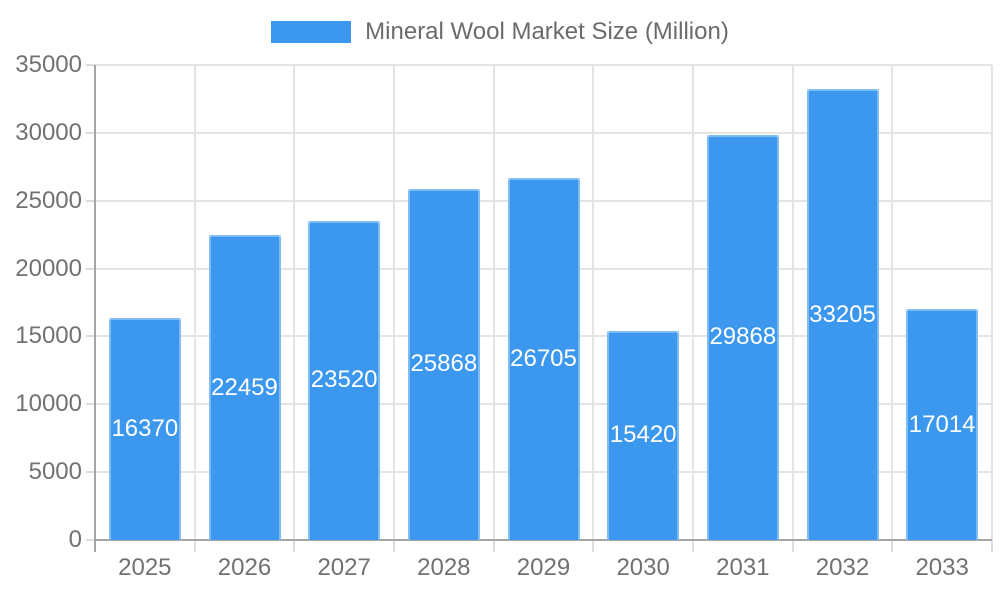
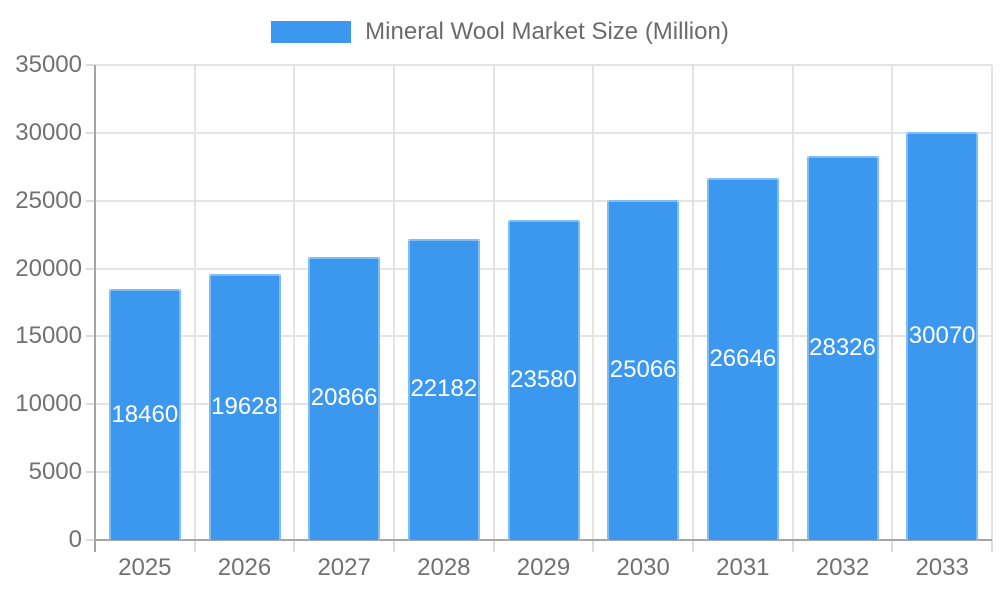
2025: 16370 -> 18460
2026: 22459 -> 19628
2027: 23520 -> 20866
2028: 25868 -> 22182
2029: 26705 -> 23580
2030: 15420 -> 25066
2031: 29868 -> 26646
2032: 33205 -> 28326
2033: 17014 -> 30070
